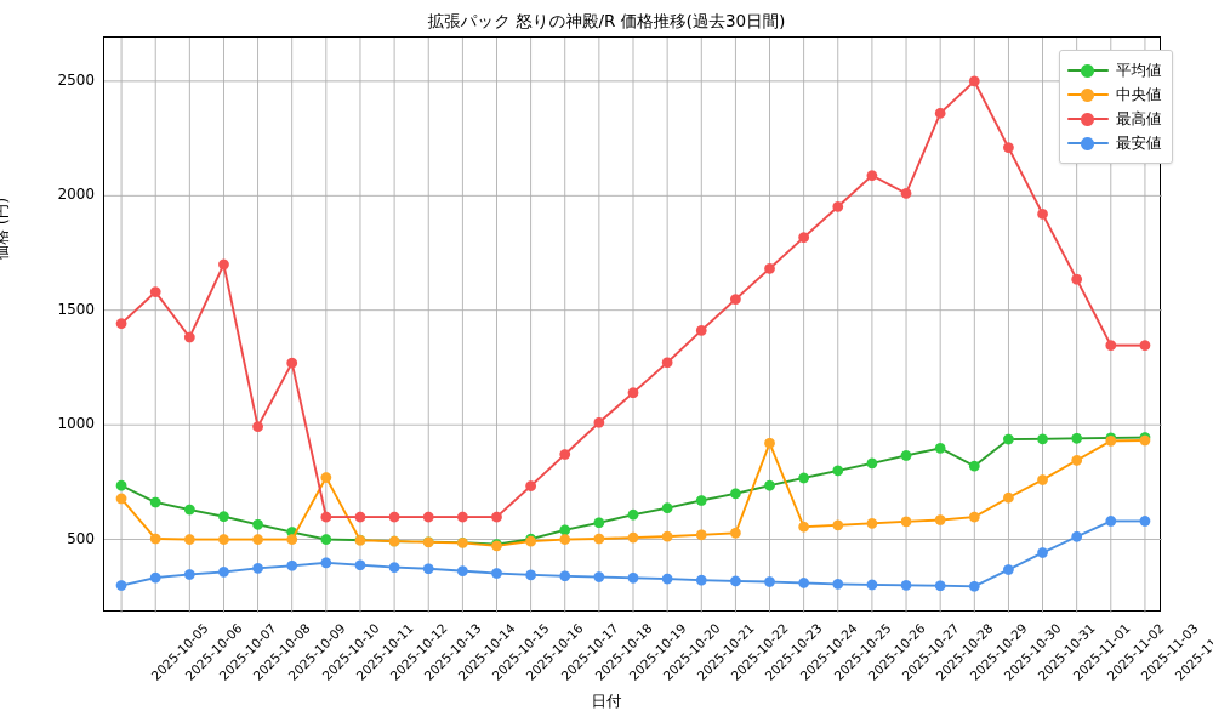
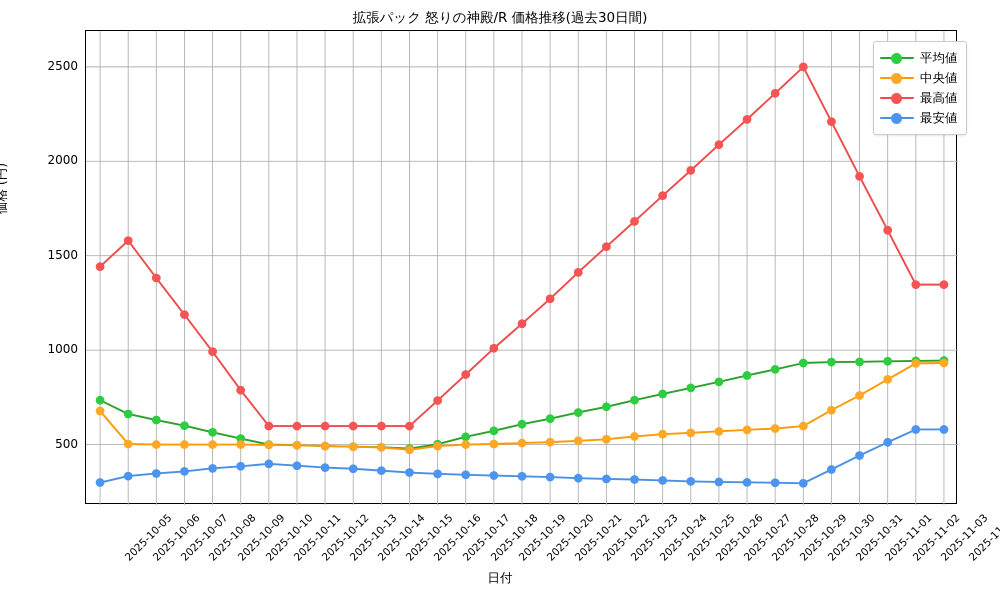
最高値/2025-10-08: 1700 -> 1190
最高値/2025-10-10: 1270 -> 790
中央値/2025-10-11: 770 -> 500
中央値/2025-10-24: 920 -> 540
最高値/2025-10-28: 2010 -> 2220
平均値/2025-10-30: 820 -> 930
